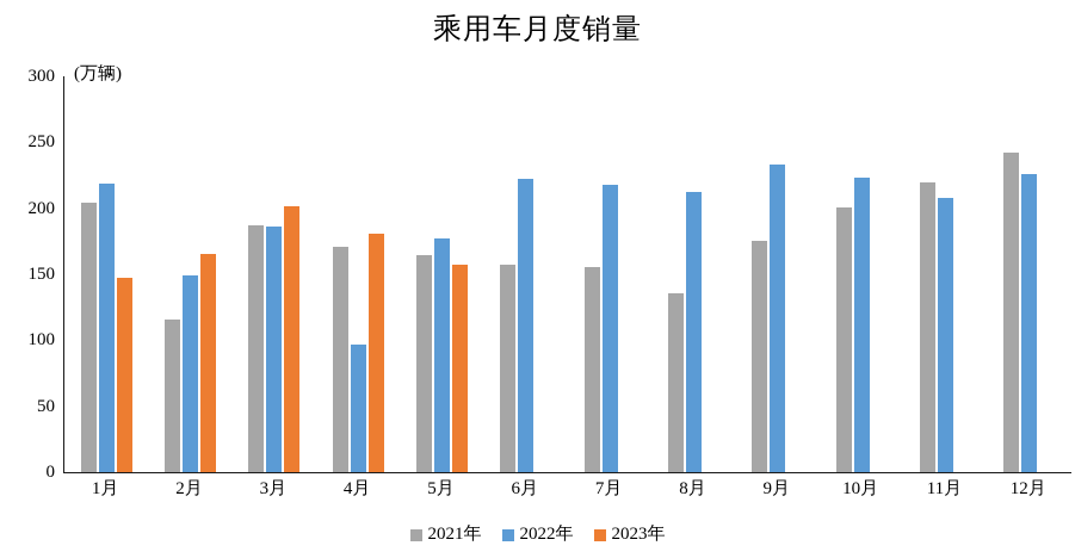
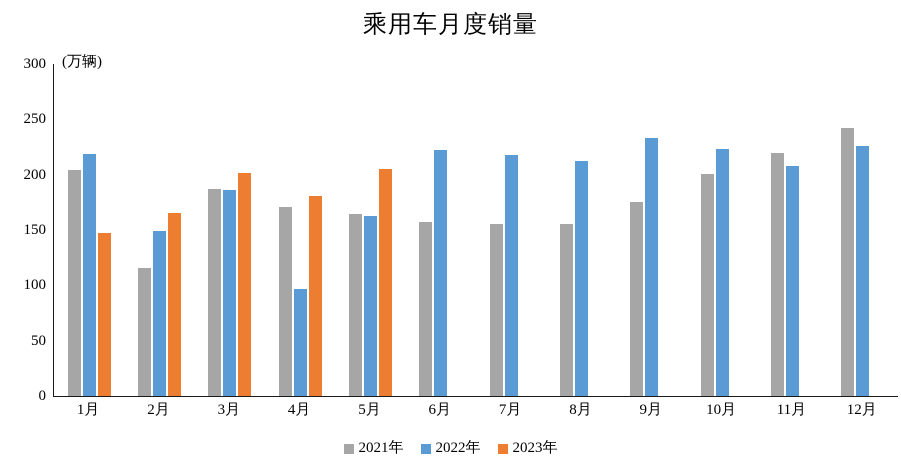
2022年/5月: 177 -> 162
2023年/5月: 157 -> 205
2021年/8月: 136 -> 155
